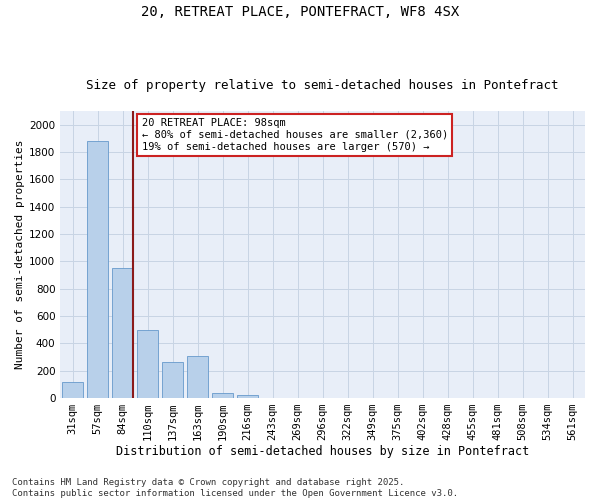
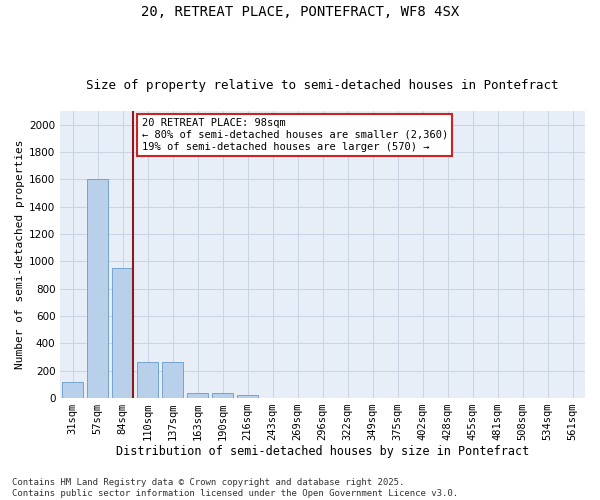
57sqm: 1880 -> 1600
110sqm: 500 -> 260
163sqm: 310 -> 40
